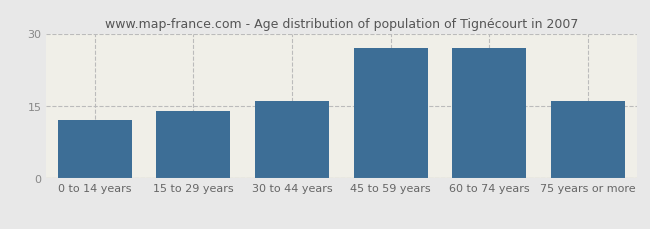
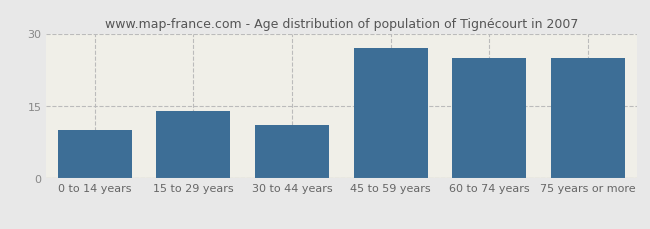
0 to 14 years: 12 -> 10
30 to 44 years: 16 -> 11
60 to 74 years: 27 -> 25
75 years or more: 16 -> 25
